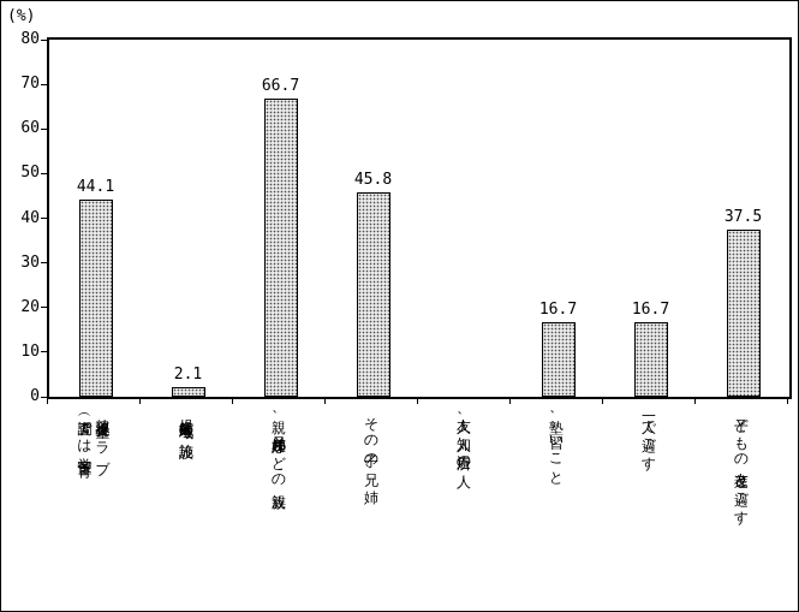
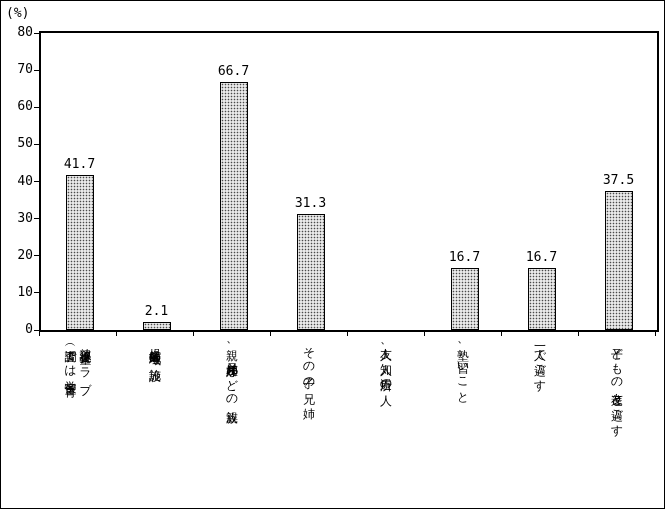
放課後児童クラブ （調査では学童保育）: 44.1 -> 41.7
その子の兄、姉: 45.8 -> 31.3
